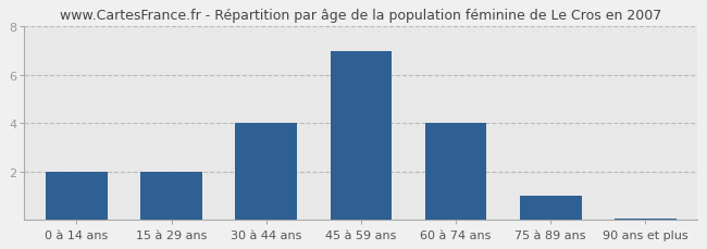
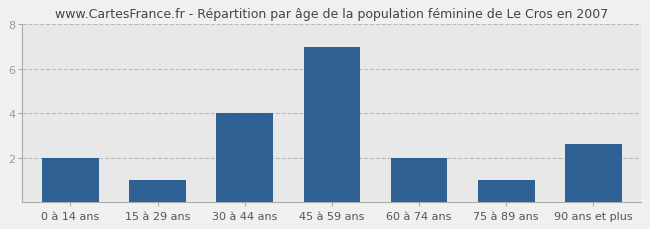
15 à 29 ans: 2.00 -> 1.00
60 à 74 ans: 4.00 -> 2.00
90 ans et plus: 0.08 -> 2.60
